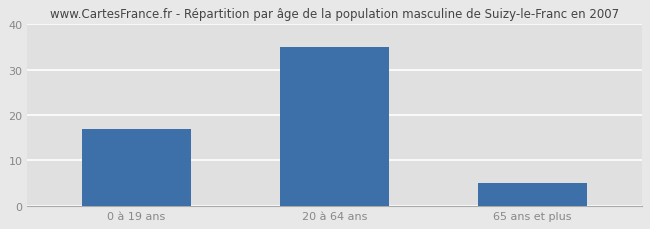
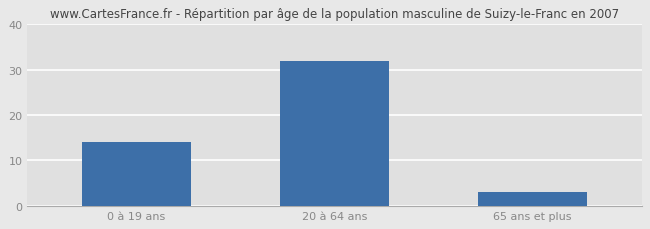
0 à 19 ans: 17 -> 14
20 à 64 ans: 35 -> 32
65 ans et plus: 5 -> 3
